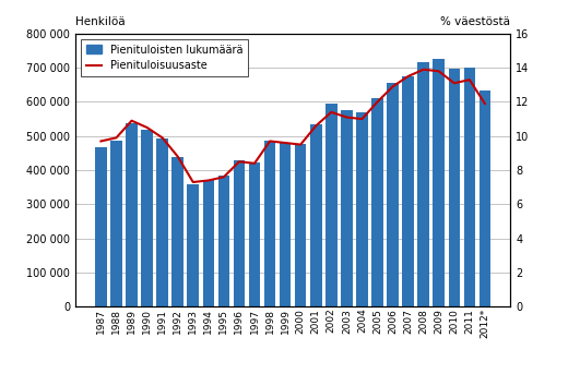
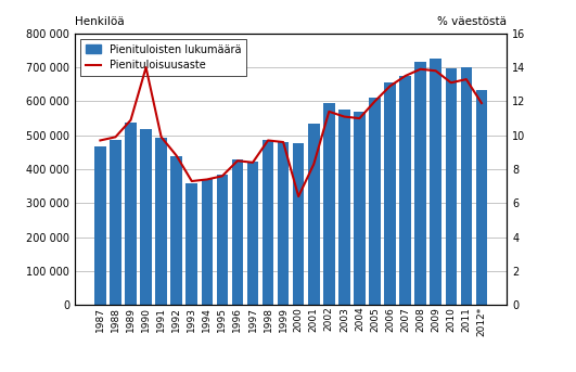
Pienituloisuusaste/1990: 10.5 -> 14.0
Pienituloisuusaste/2000: 9.5 -> 6.4
Pienituloisuusaste/2001: 10.6 -> 8.3
